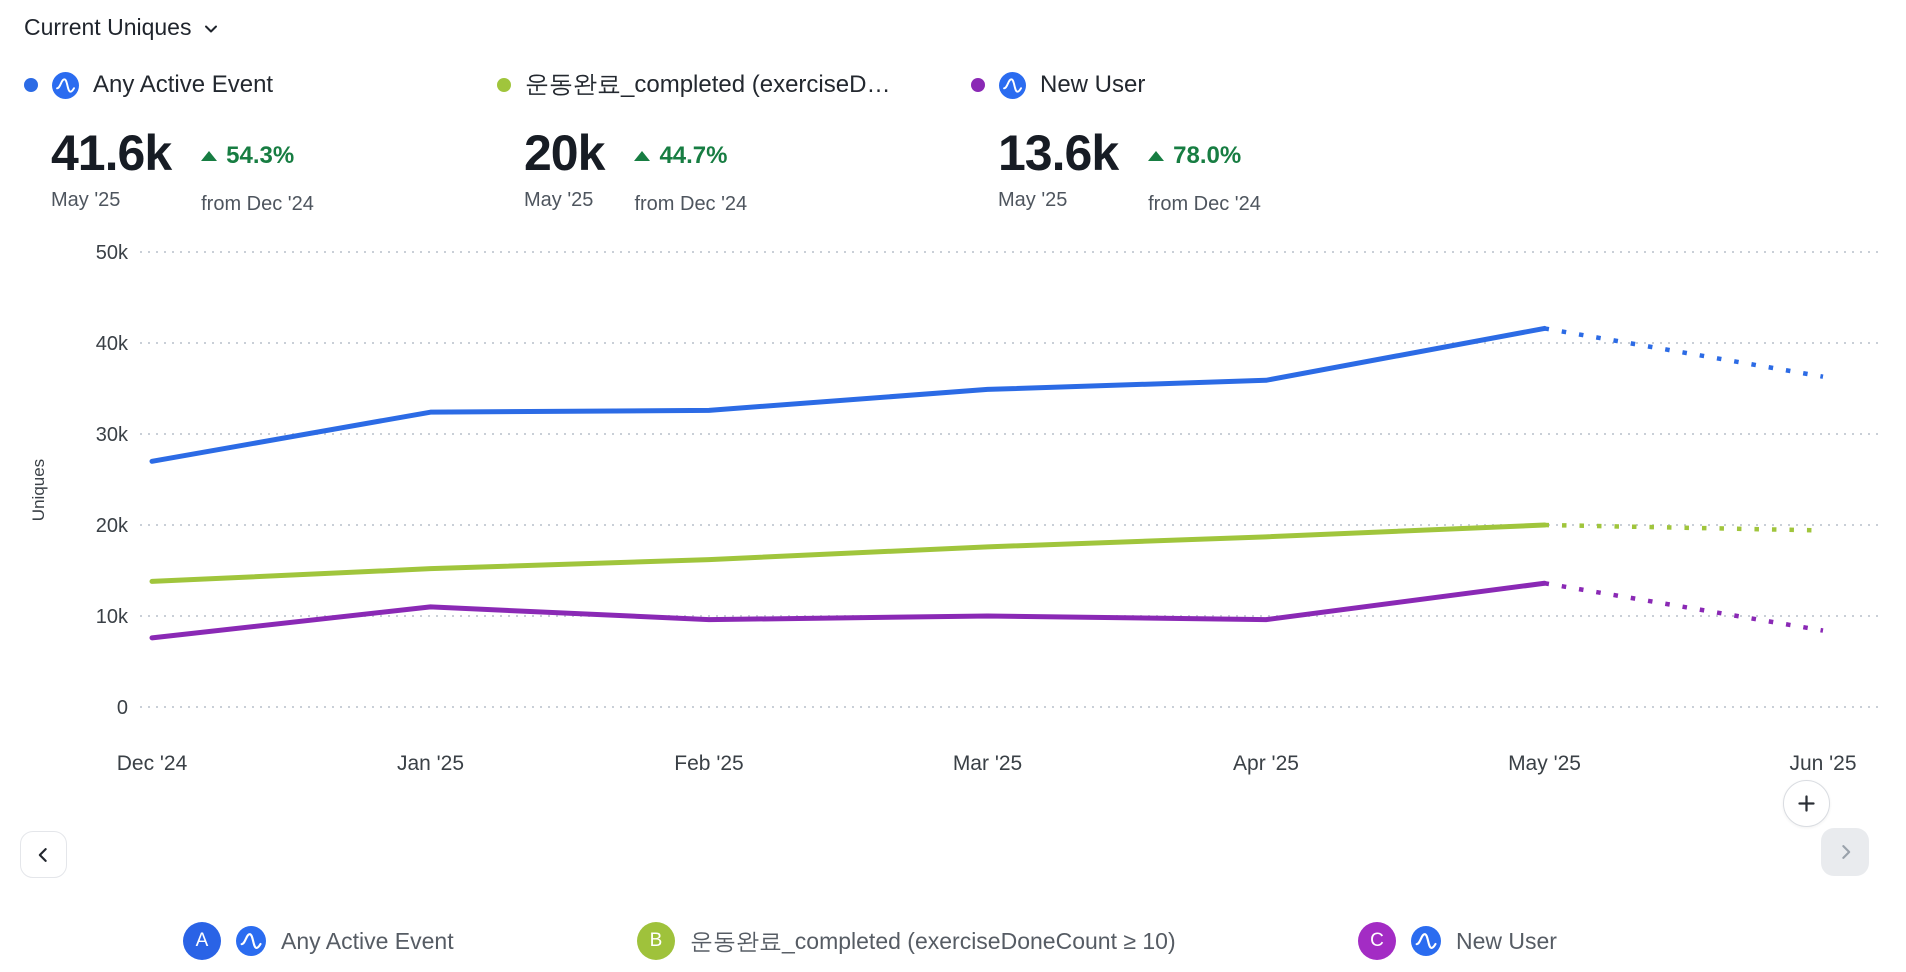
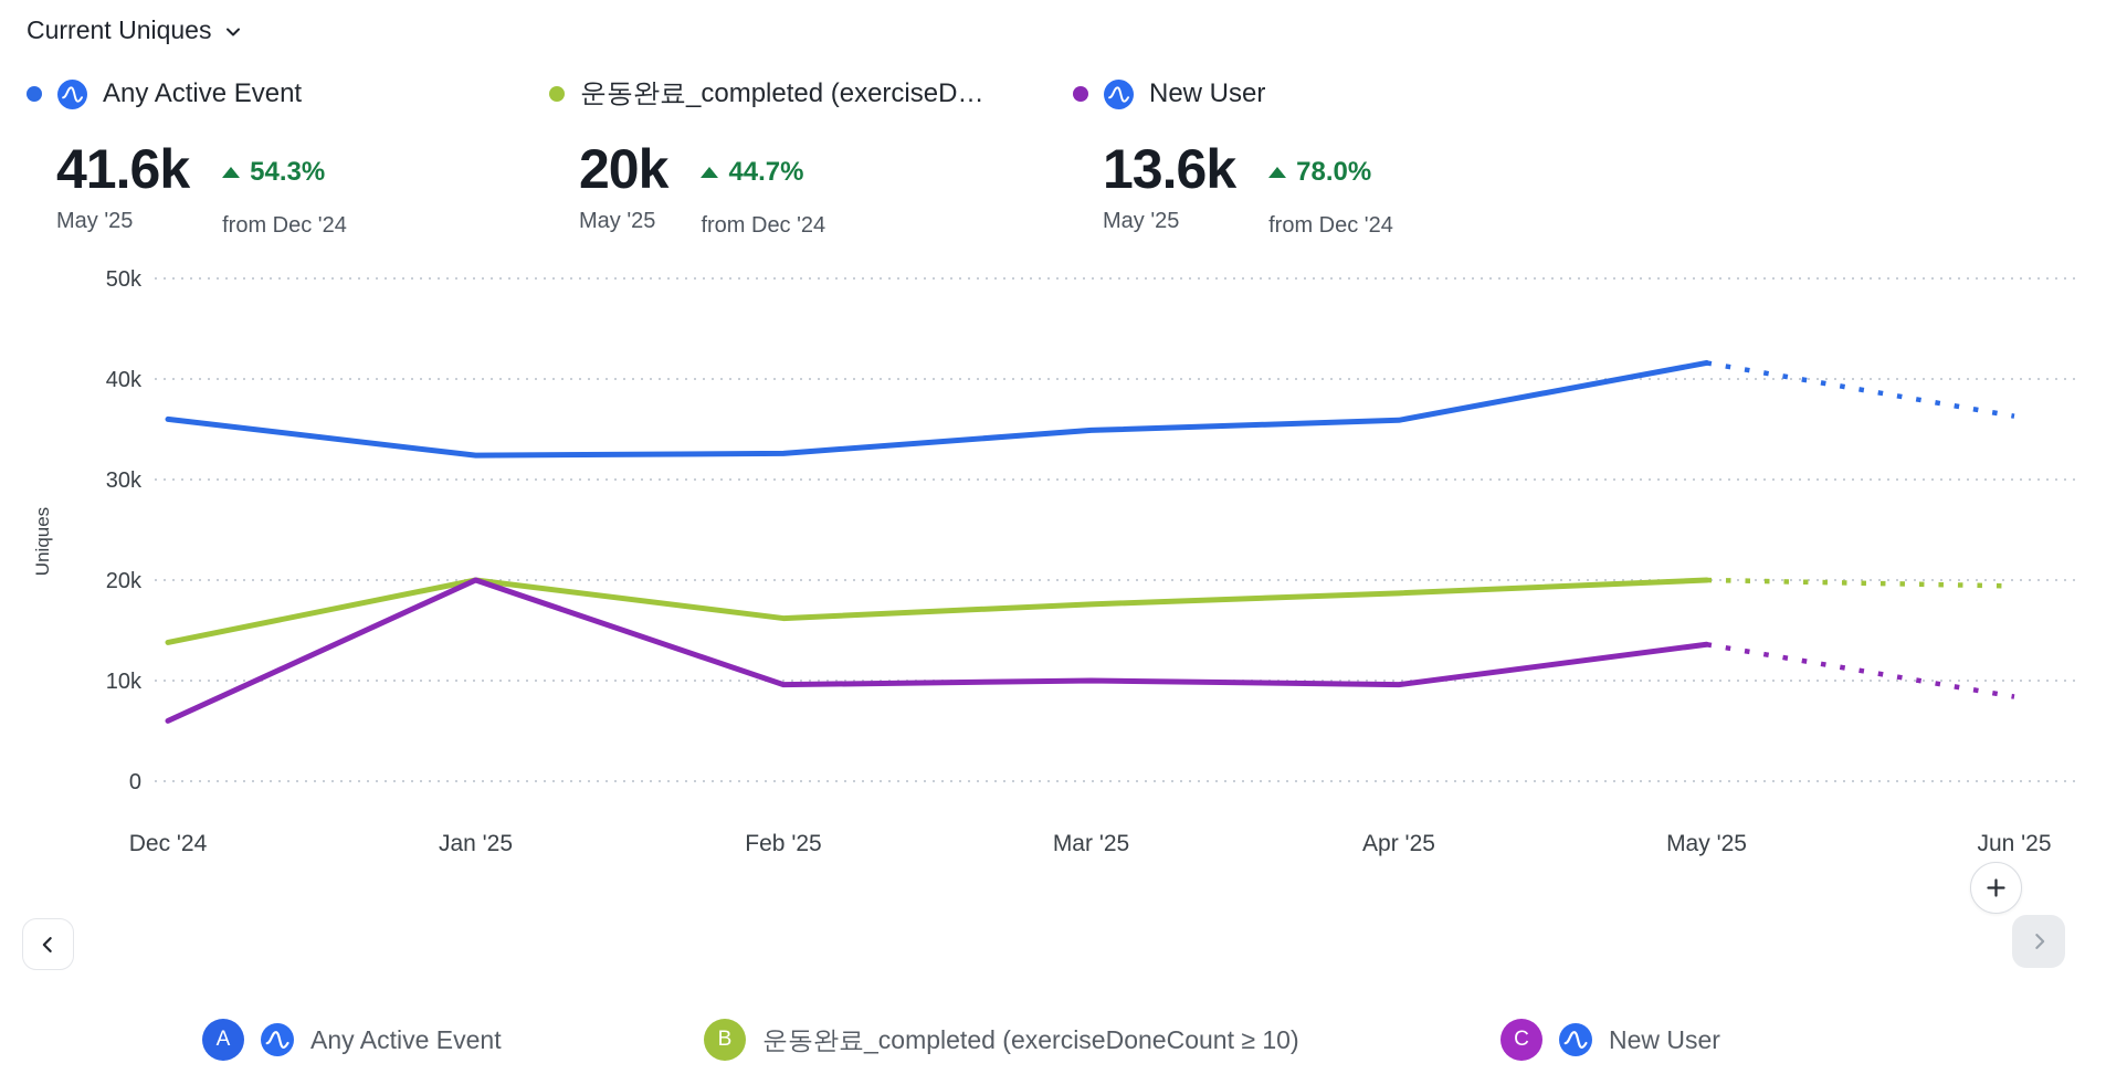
Any Active Event/Dec '24: 27k -> 36k
New User/Dec '24: 8k -> 6k
운동완료_completed (exerciseDoneCount ≥ 10)/Jan '25: 15k -> 20k
New User/Jan '25: 11k -> 20k
